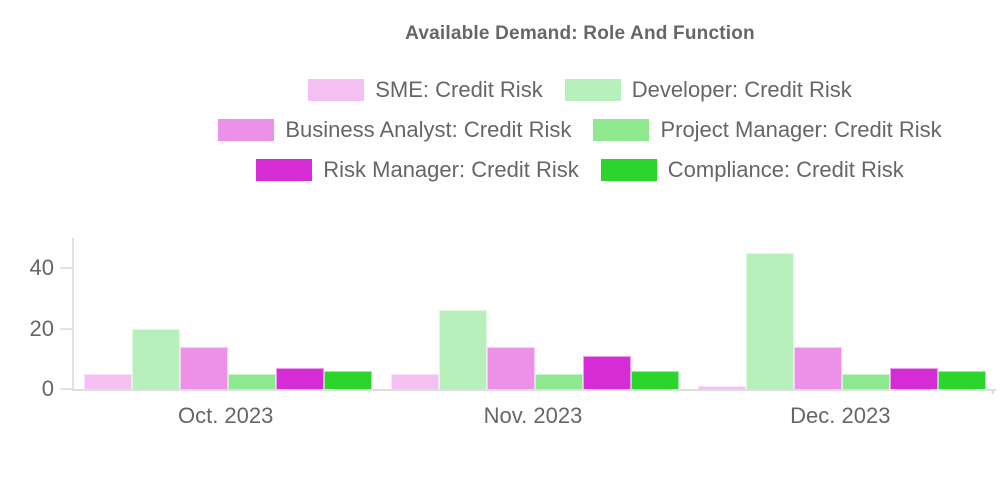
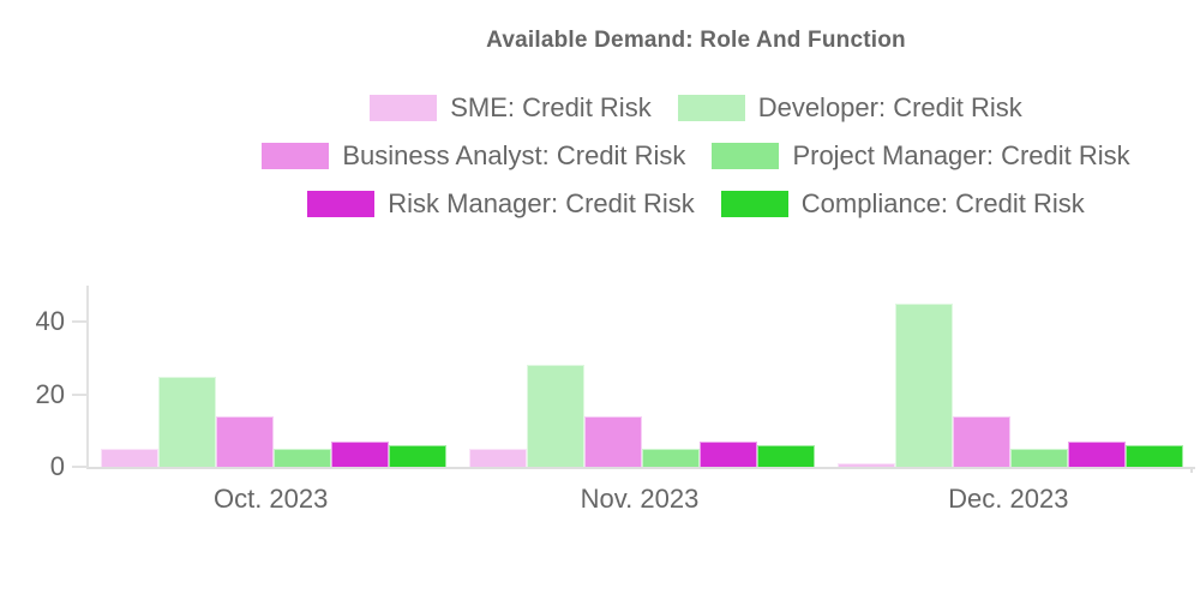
Developer: Credit Risk/Oct. 2023: 20 -> 25
Developer: Credit Risk/Nov. 2023: 26 -> 28
Risk Manager: Credit Risk/Nov. 2023: 11 -> 7
